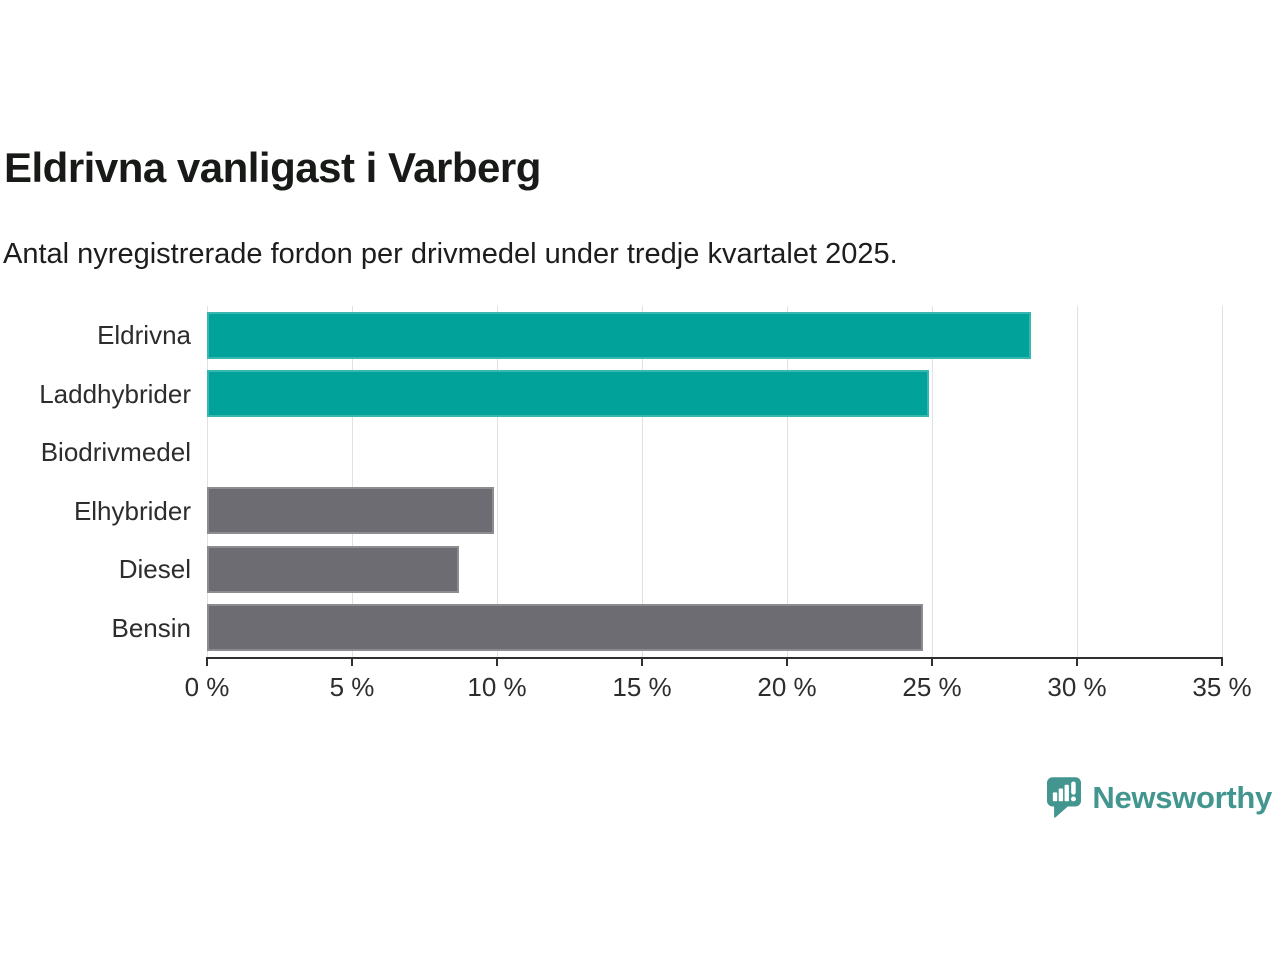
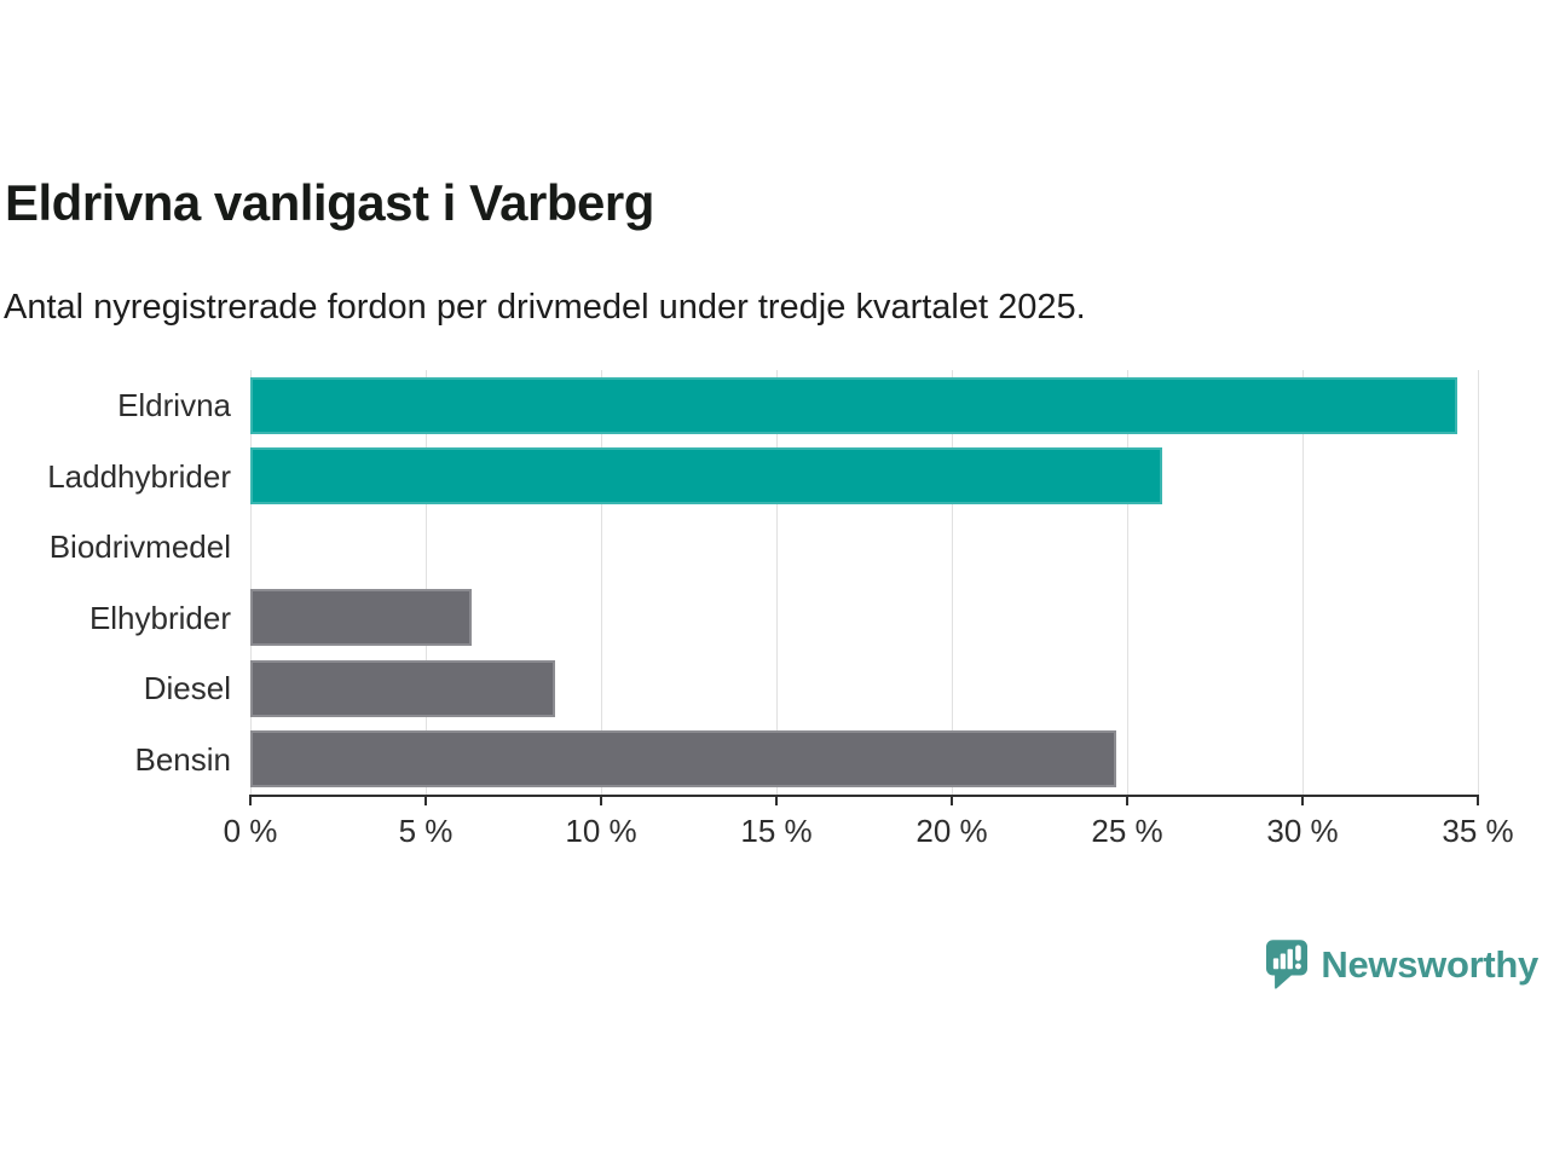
Eldrivna: 28.4% -> 34.4%
Laddhybrider: 24.9% -> 26.0%
Elhybrider: 9.9% -> 6.3%
